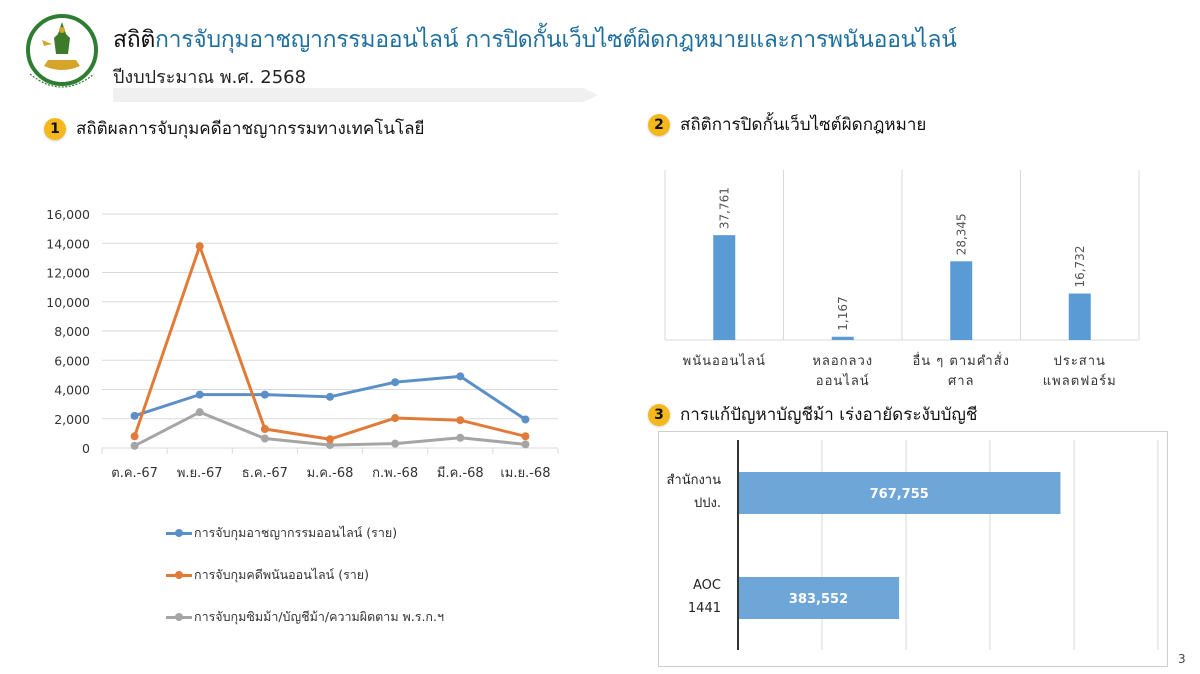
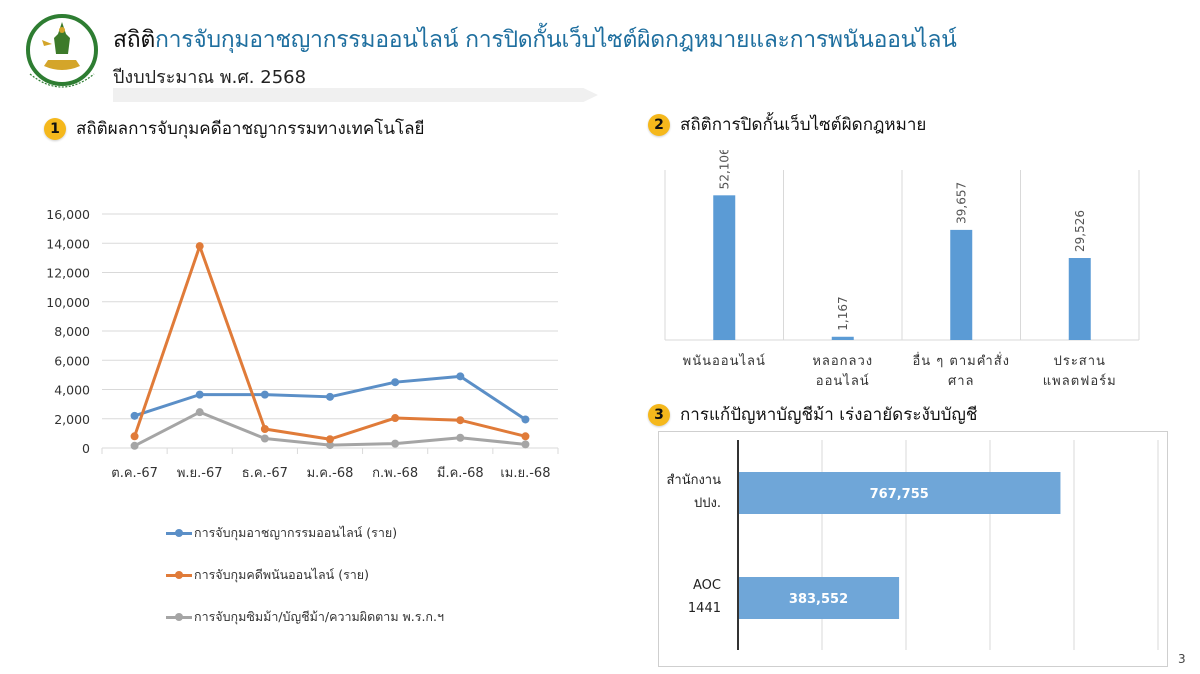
สถิติการปิดกั้นเว็บไซต์ผิดกฎหมาย/พนันออนไลน์: 37,761 -> 52,106
สถิติการปิดกั้นเว็บไซต์ผิดกฎหมาย/อื่น ๆ ตามคำสั่ง ศาล: 28,345 -> 39,657
สถิติการปิดกั้นเว็บไซต์ผิดกฎหมาย/ประสาน แพลตฟอร์ม: 16,732 -> 29,526
